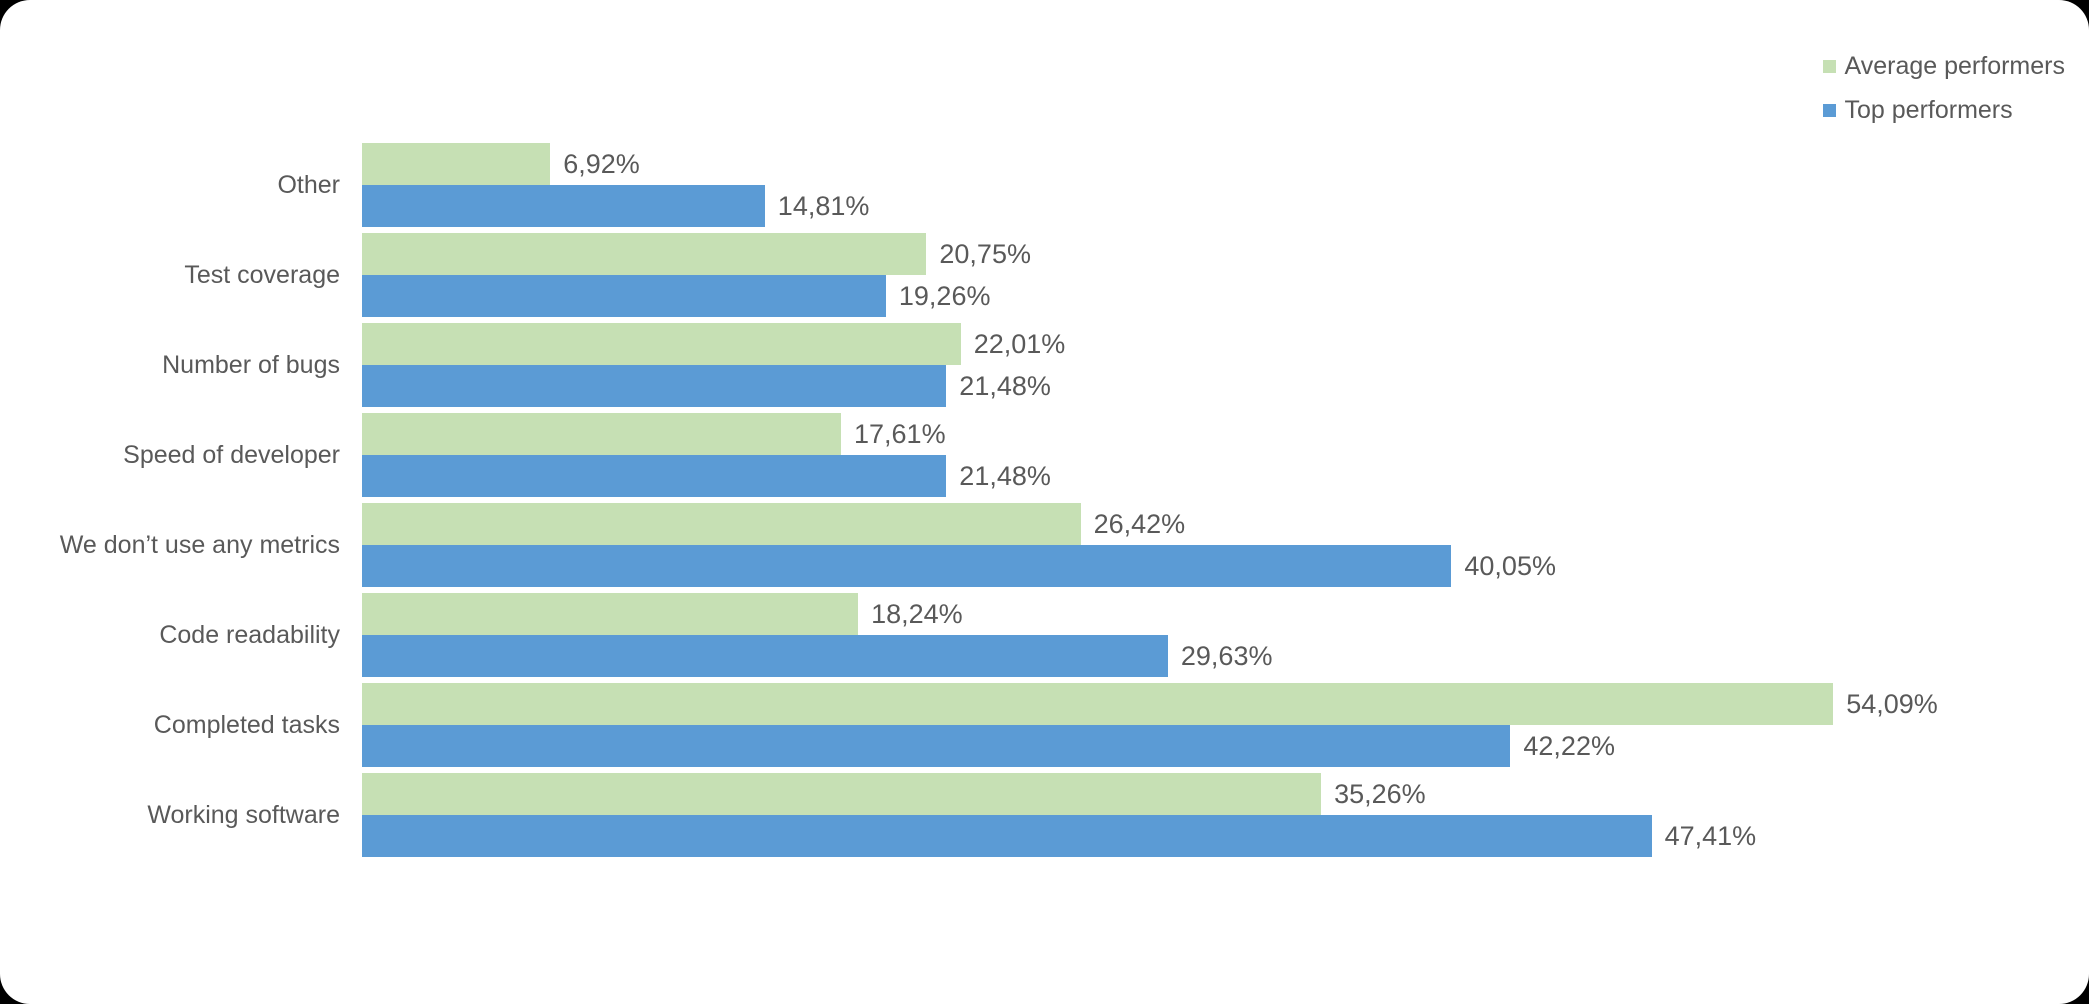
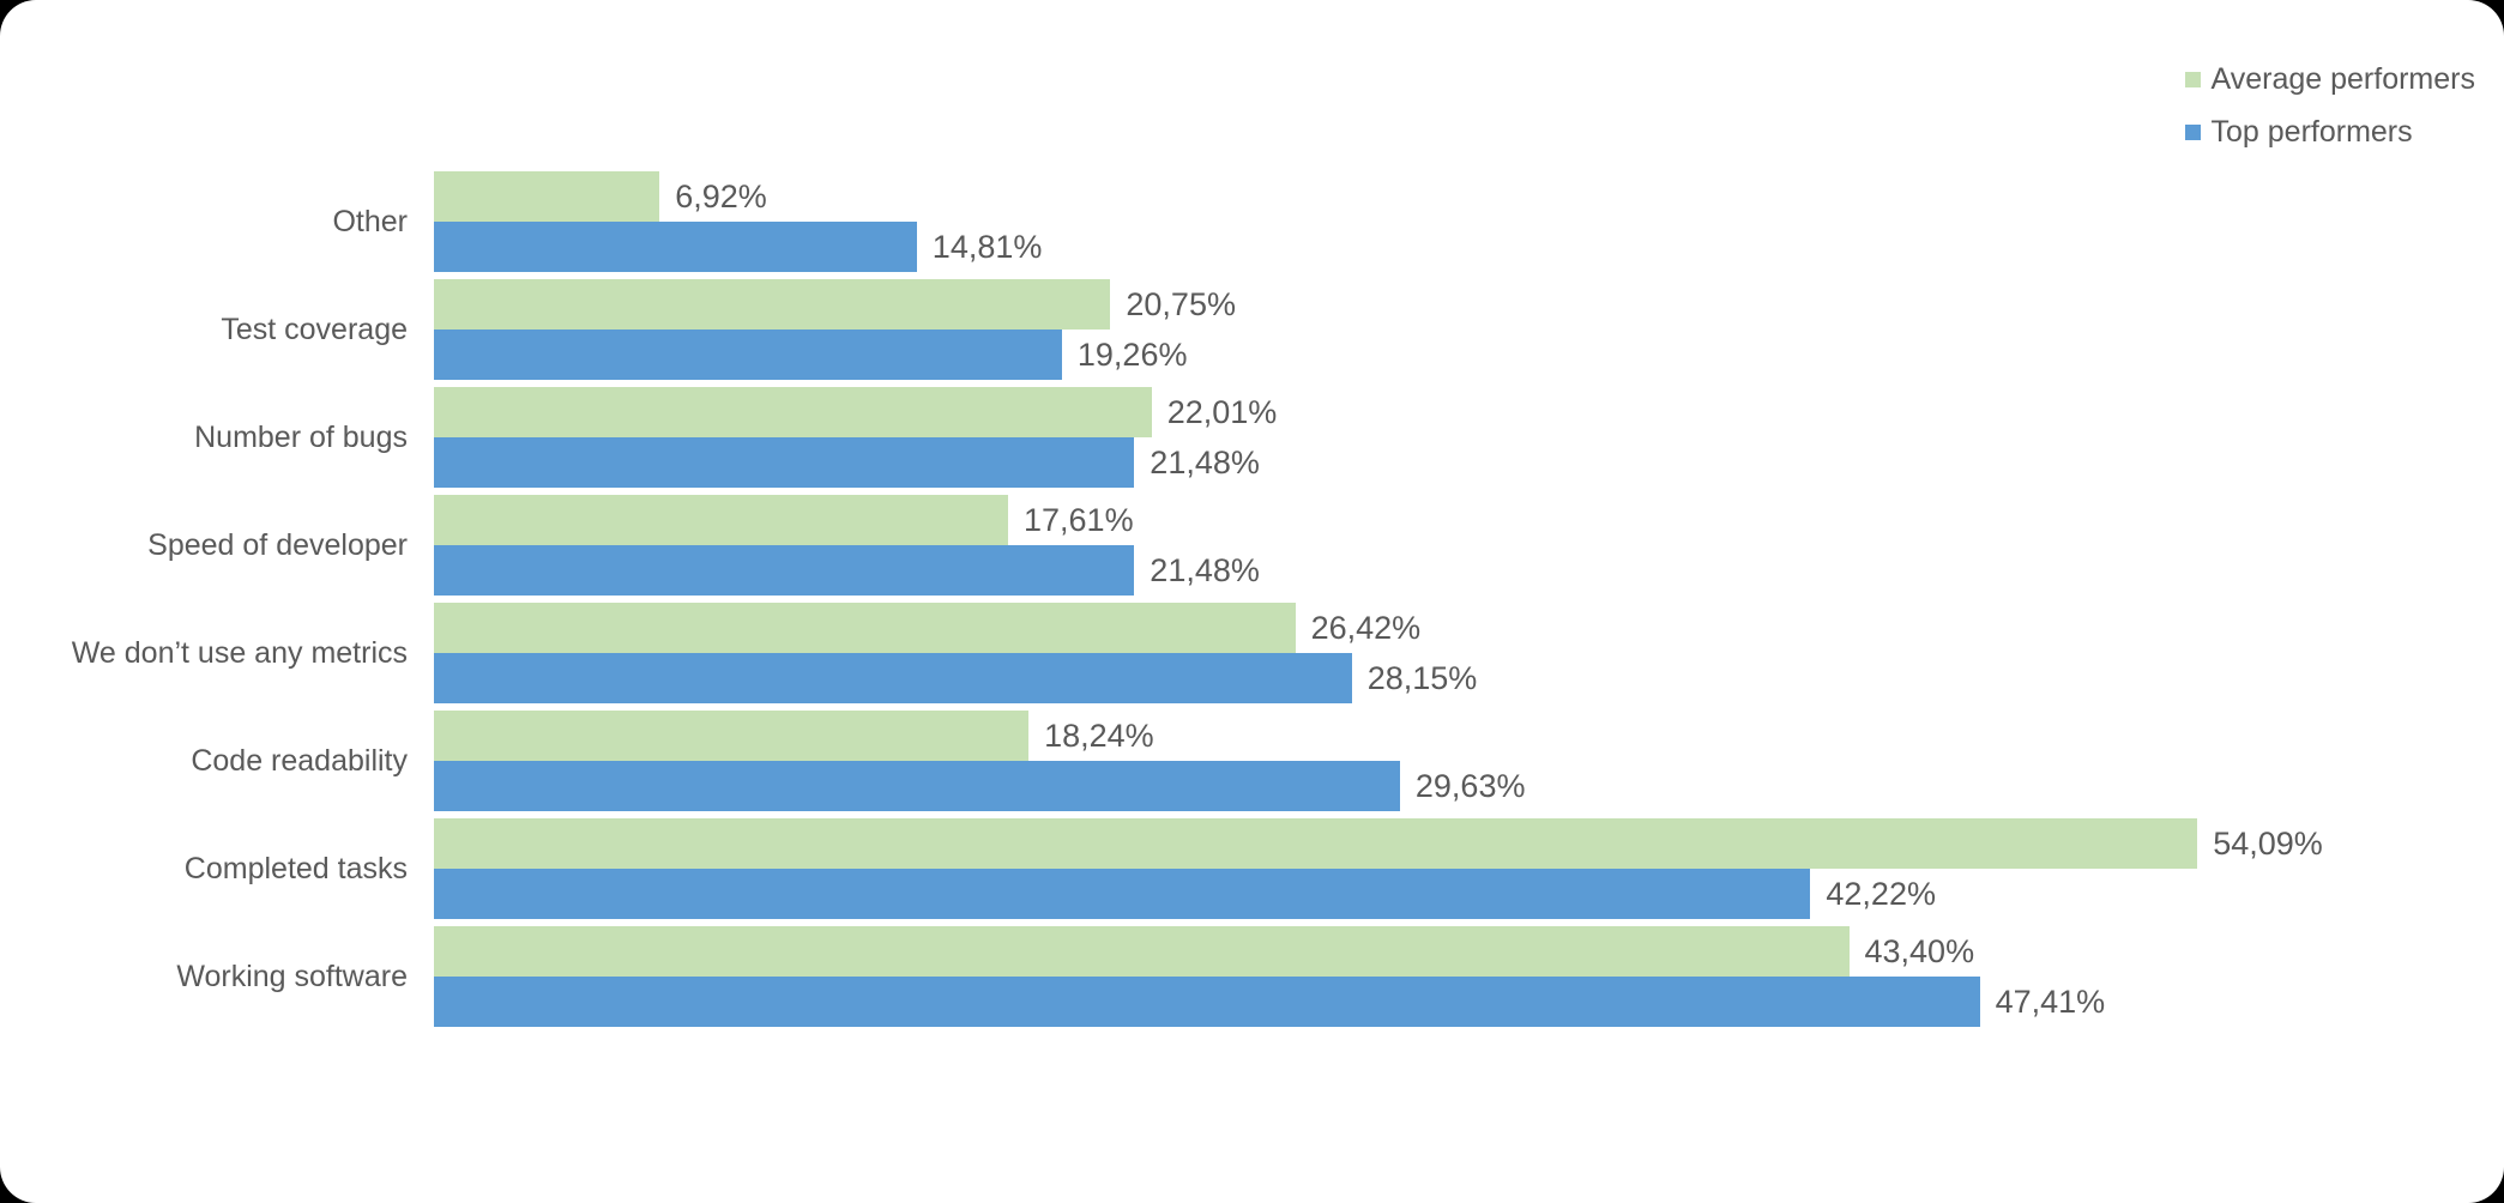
Top performers/We don’t use any metrics: 40,05% -> 28,15%
Average performers/Working software: 35,26% -> 43,40%
